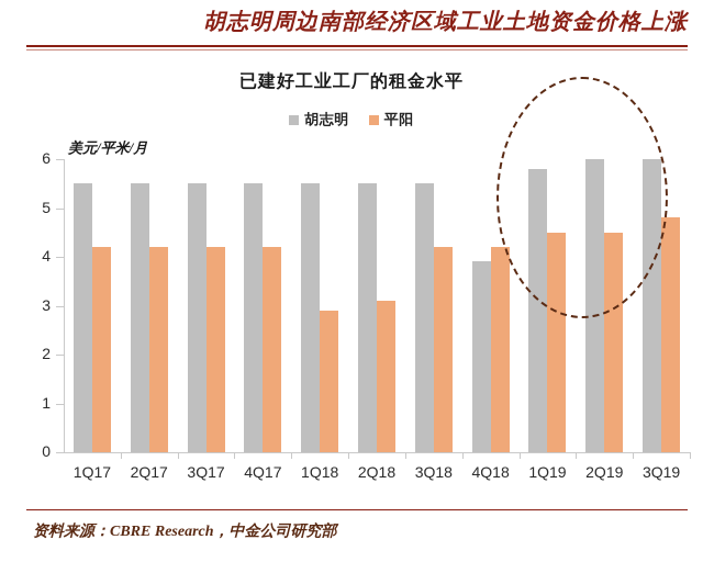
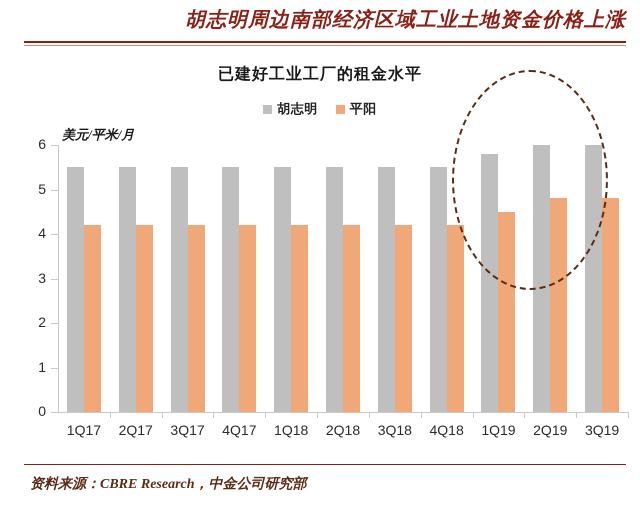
平阳/1Q18: 2.9 -> 4.2
平阳/2Q18: 3.1 -> 4.2
胡志明/4Q18: 3.9 -> 5.5
平阳/2Q19: 4.5 -> 4.8
